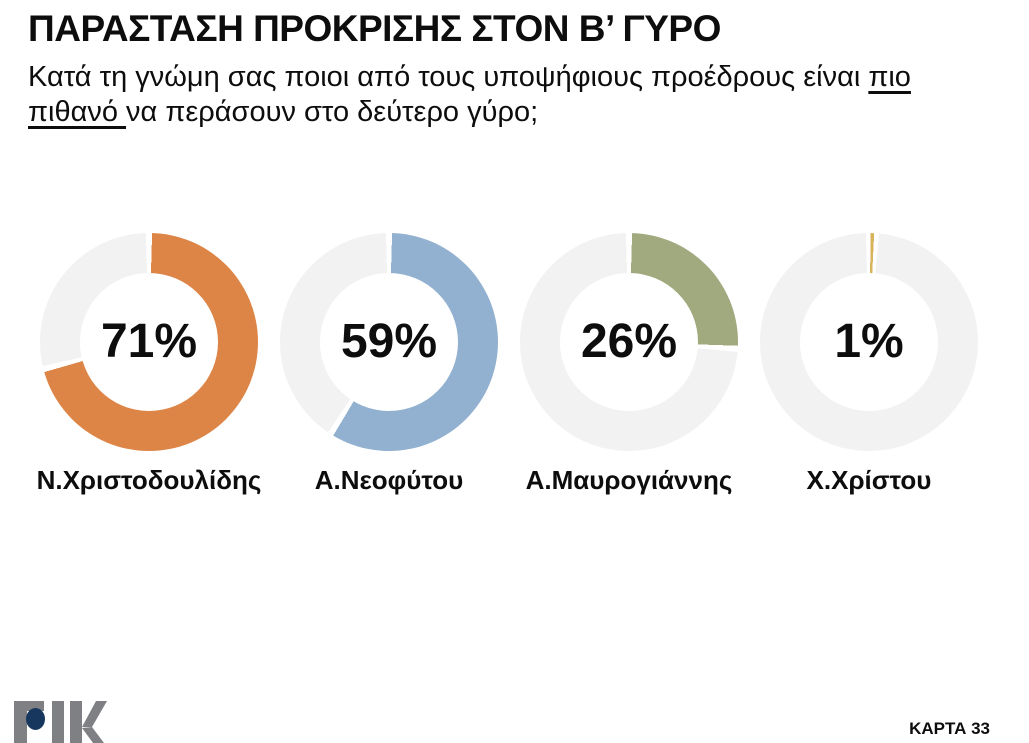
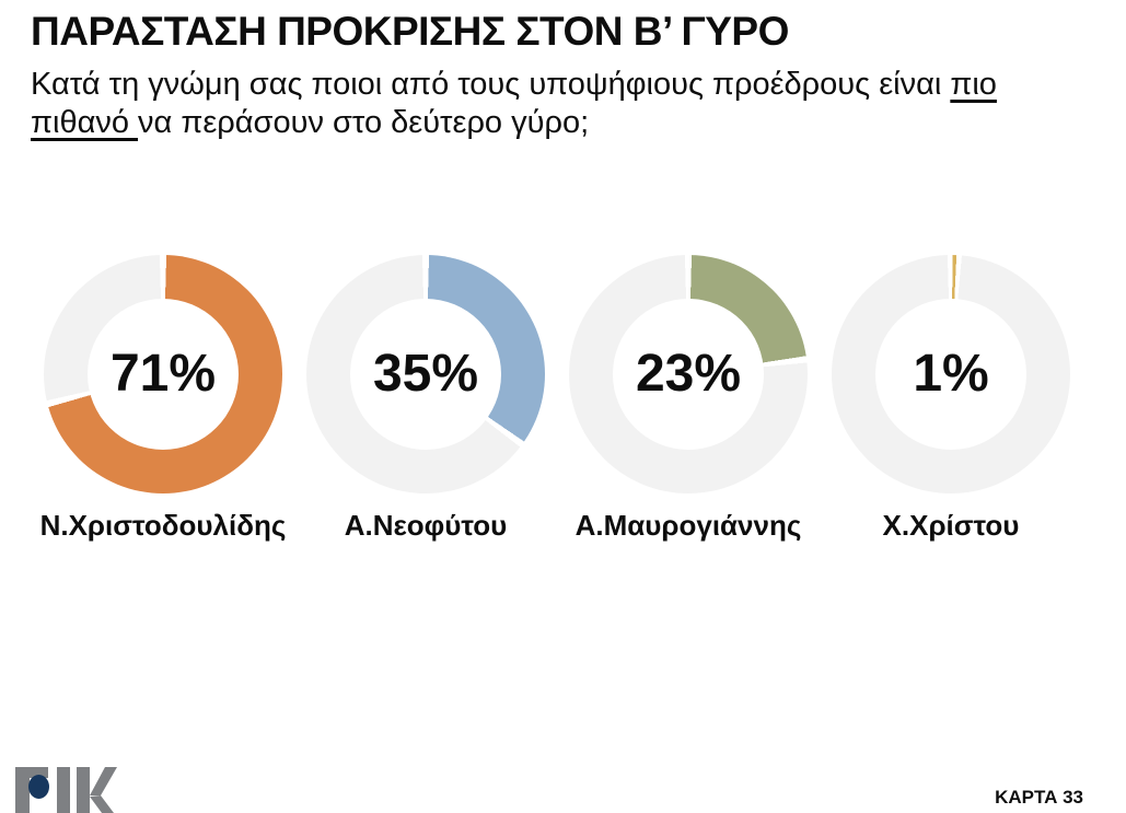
Α.Νεοφύτου: 59% -> 35%
Α.Μαυρογιάννης: 26% -> 23%
